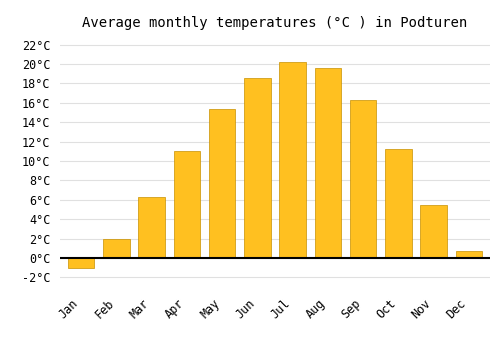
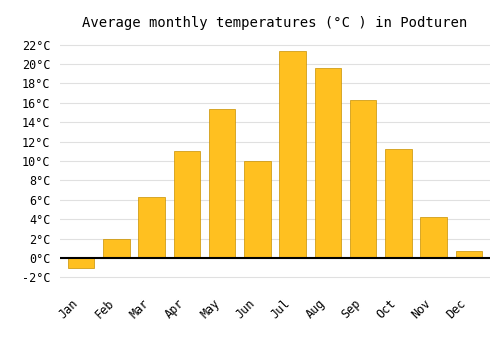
Jun: 18.6°C -> 10.0°C
Jul: 20.2°C -> 21.4°C
Nov: 5.5°C -> 4.2°C
